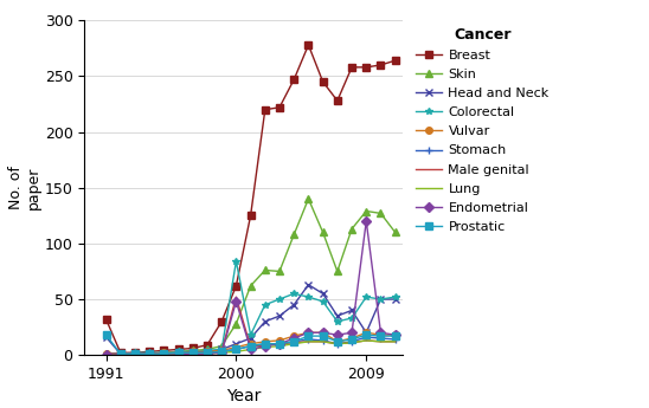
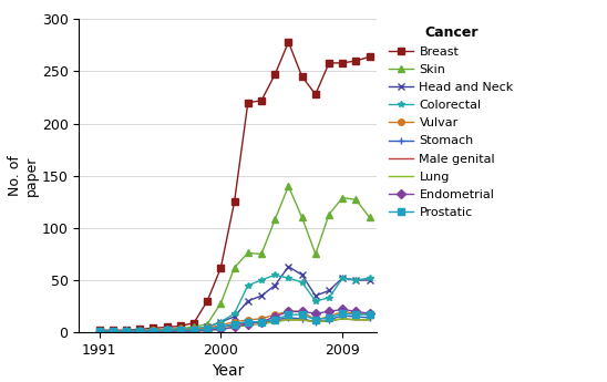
Breast/1991: 32 -> 2
Head and Neck/1991: 16 -> 1
Prostatic/1991: 18 -> 1
Colorectal/2000: 84 -> 10
Male genital/2000: 52 -> 5
Endometrial/2000: 48 -> 3
Head and Neck/2009: 20 -> 52
Endometrial/2009: 120 -> 22
